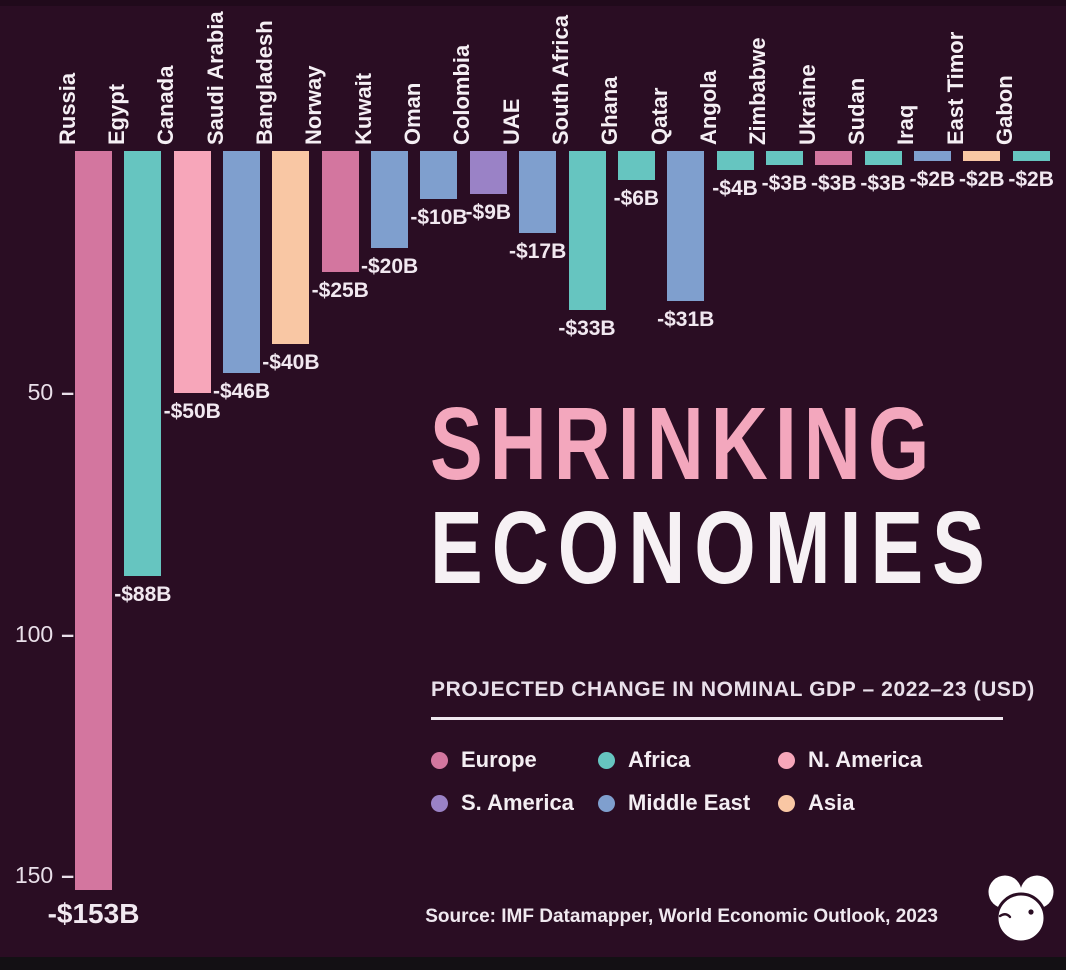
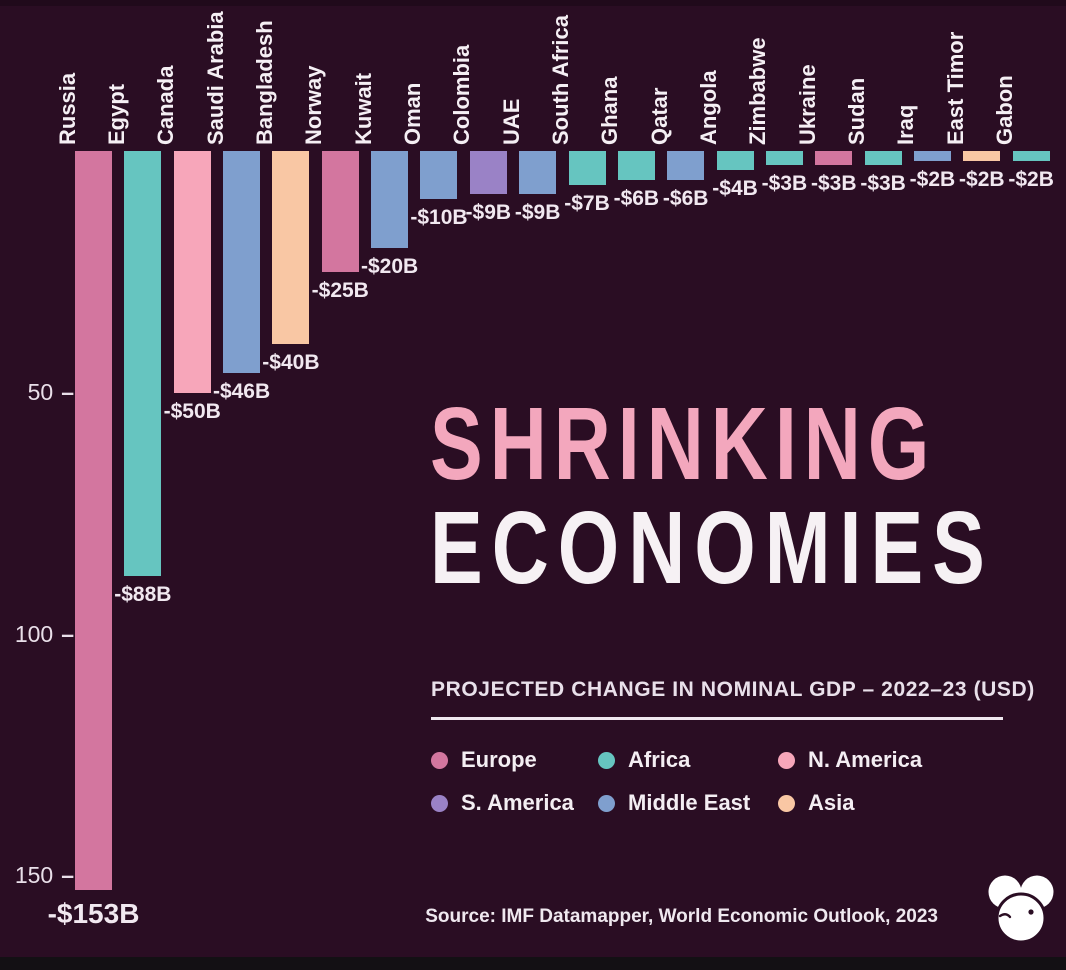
UAE: -$17B -> -$9B
South Africa: -$33B -> -$7B
Qatar: -$31B -> -$6B
